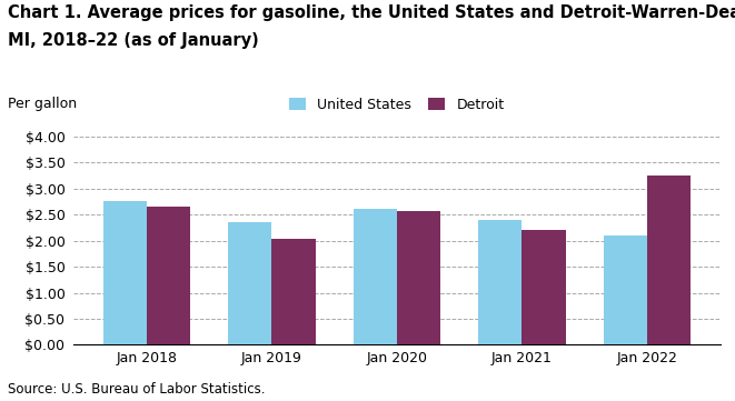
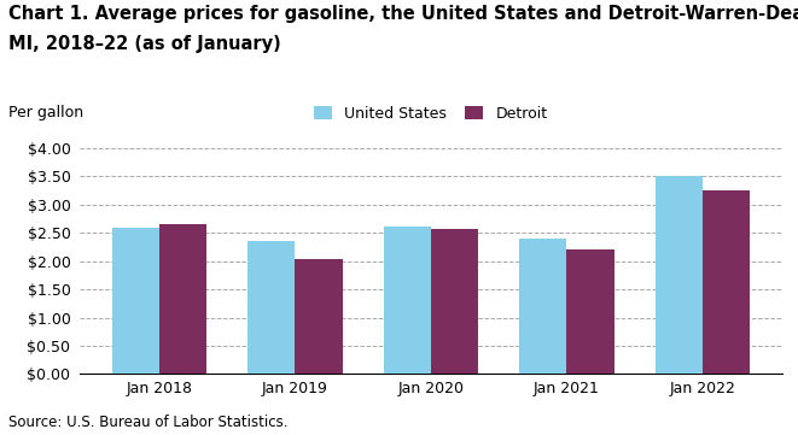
United States/Jan 2018: $2.75 -> $2.58
United States/Jan 2022: $2.10 -> $3.50
